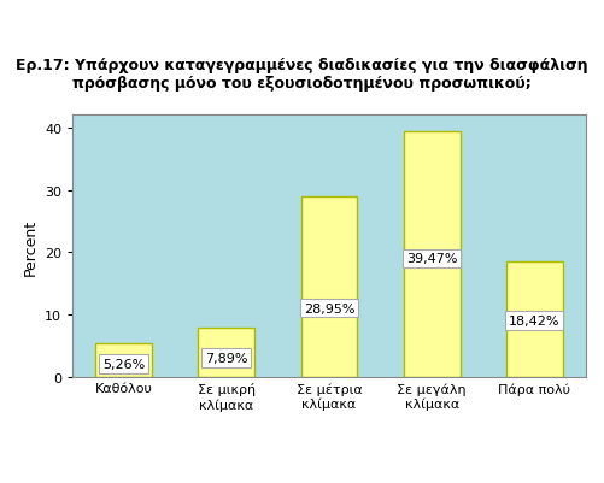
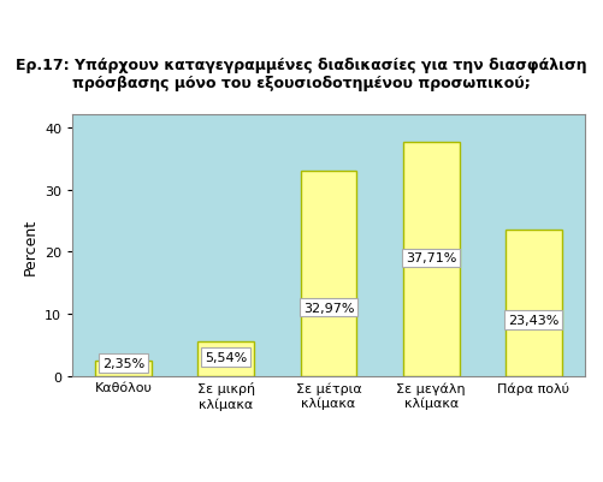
Καθόλου: 5,26% -> 2,35%
Σε μικρή κλίμακα: 7,89% -> 5,54%
Σε μέτρια κλίμακα: 28,95% -> 32,97%
Σε μεγάλη κλίμακα: 39,47% -> 37,71%
Πάρα πολύ: 18,42% -> 23,43%
